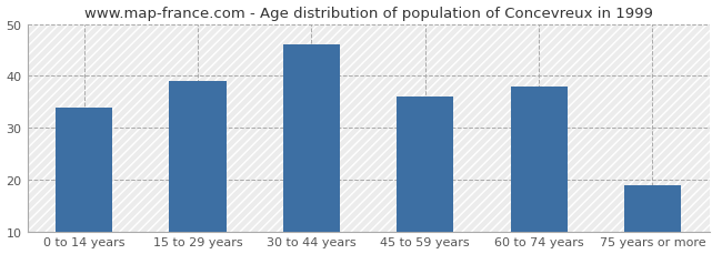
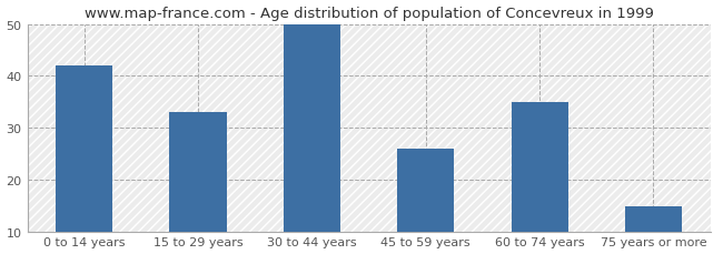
0 to 14 years: 34 -> 42
15 to 29 years: 39 -> 33
30 to 44 years: 46 -> 50
45 to 59 years: 36 -> 26
60 to 74 years: 38 -> 35
75 years or more: 19 -> 15
